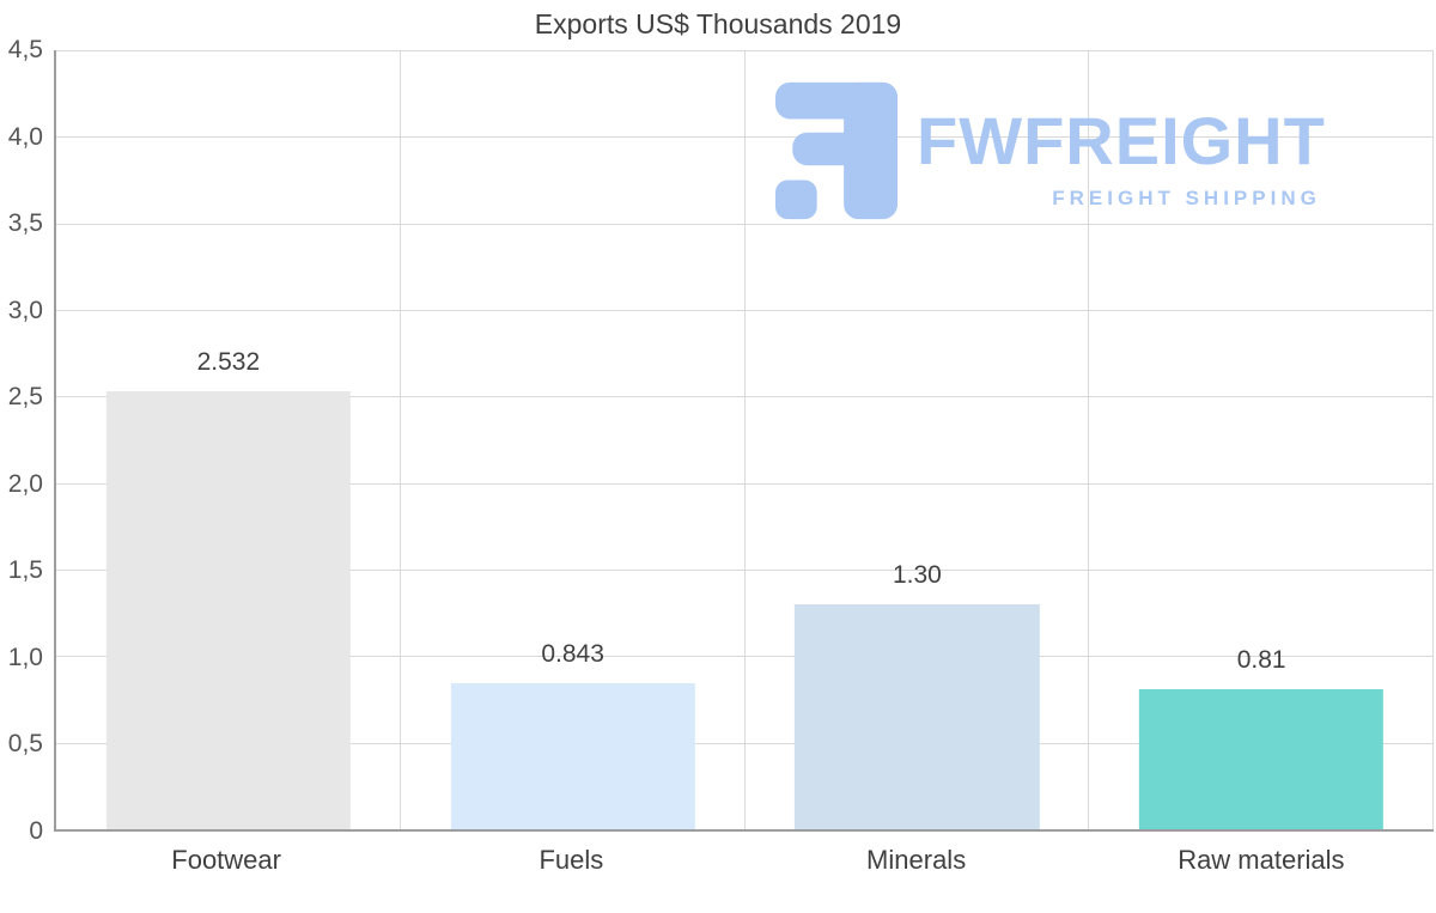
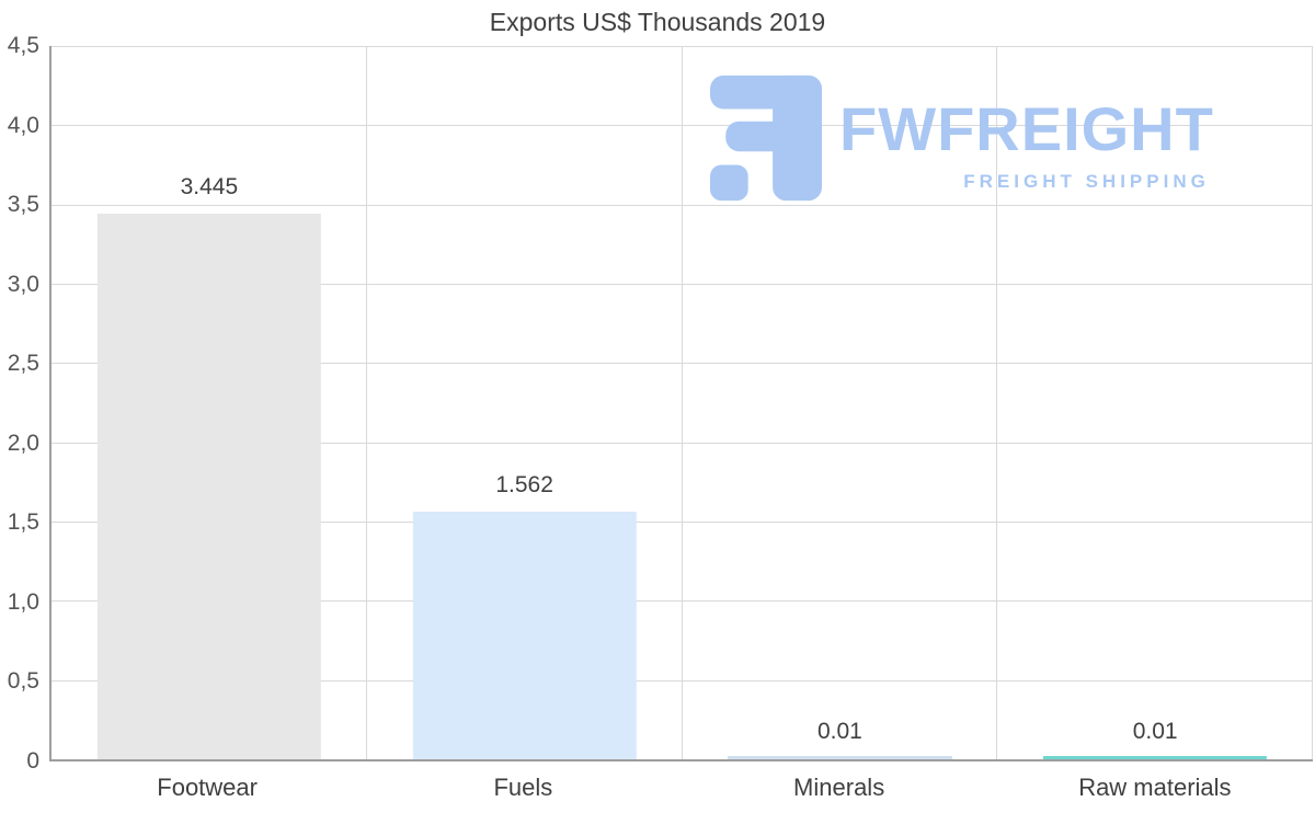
Footwear: 2.532 -> 3.445
Fuels: 0.843 -> 1.562
Minerals: 1.30 -> 0.01
Raw materials: 0.81 -> 0.01
